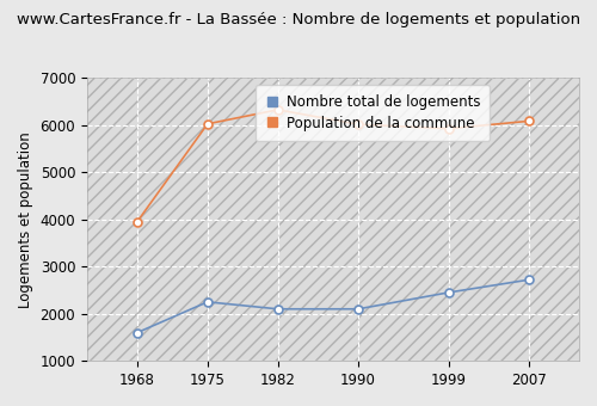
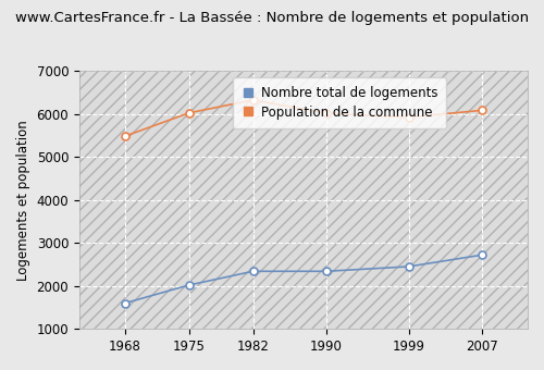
Population de la commune/1968: 3950 -> 5480
Nombre total de logements/1975: 2250 -> 2020
Nombre total de logements/1982: 2100 -> 2340
Nombre total de logements/1990: 2100 -> 2340
